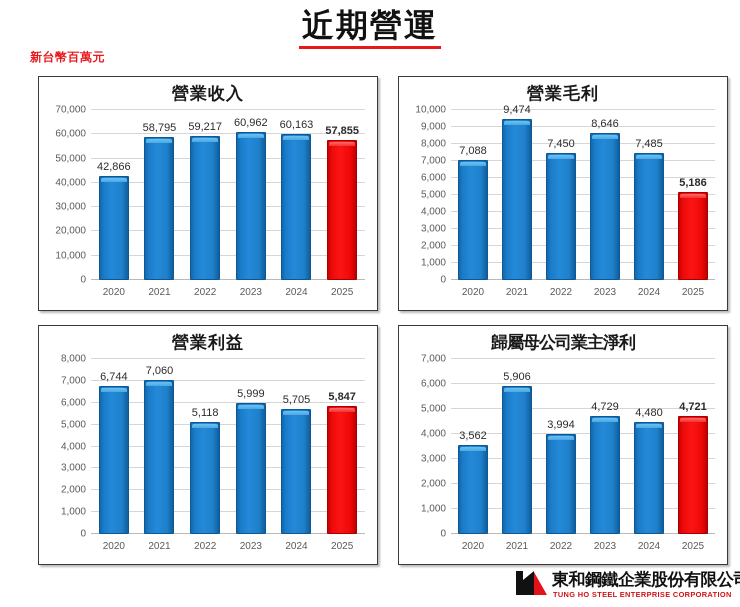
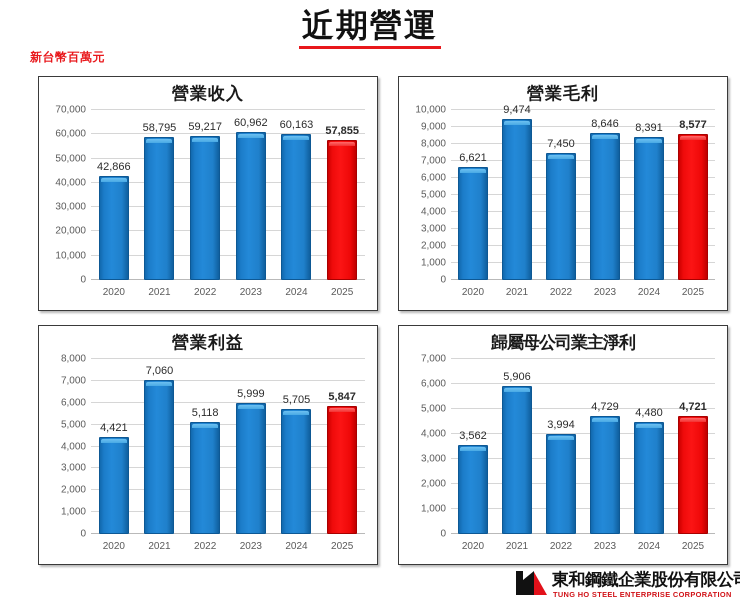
營業毛利/2020: 7,088 -> 6,621
營業毛利/2024: 7,485 -> 8,391
營業毛利/2025: 5,186 -> 8,577
營業利益/2020: 6,744 -> 4,421
